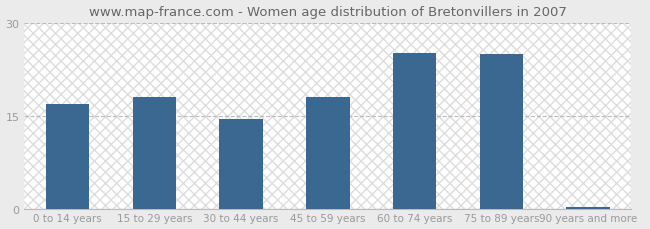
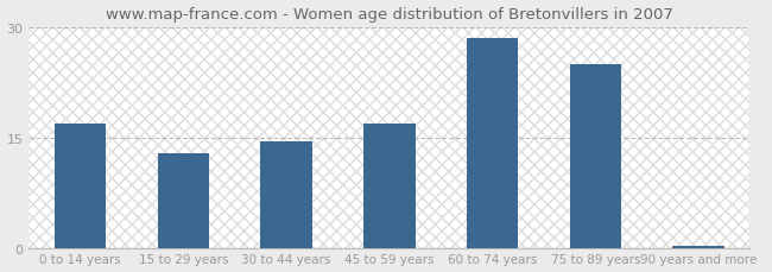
15 to 29 years: 18.0 -> 13.0
45 to 59 years: 18.0 -> 17.0
60 to 74 years: 25.2 -> 28.5
